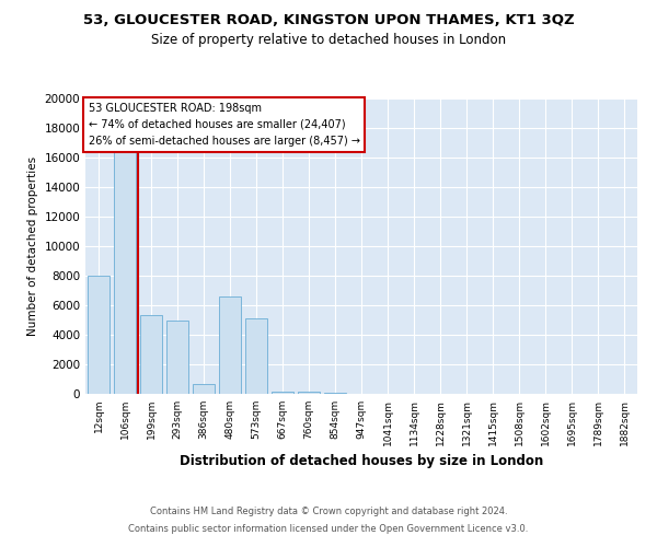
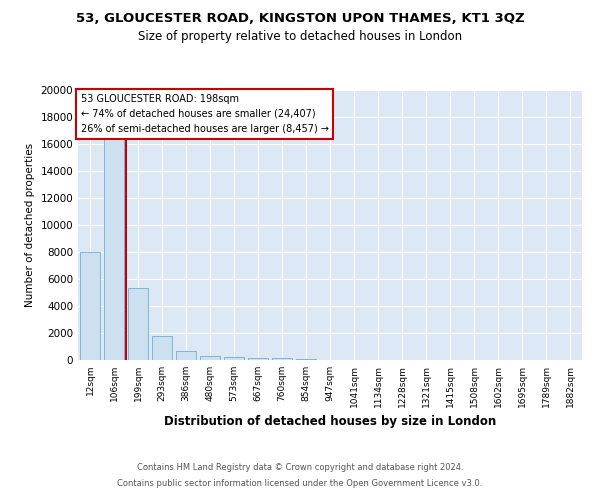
293sqm: 5000 -> 1800
480sqm: 6600 -> 300
573sqm: 5100 -> 200
